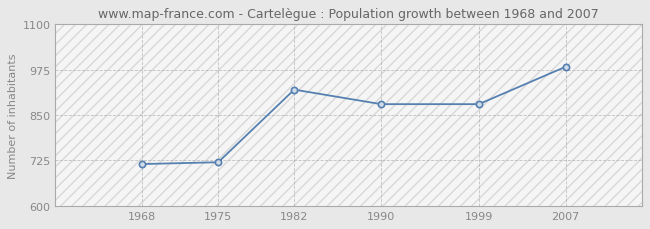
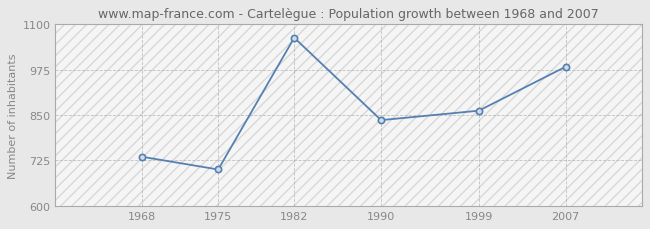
1968: 715 -> 735
1975: 720 -> 700
1982: 920 -> 1063
1990: 880 -> 836
1999: 880 -> 862
